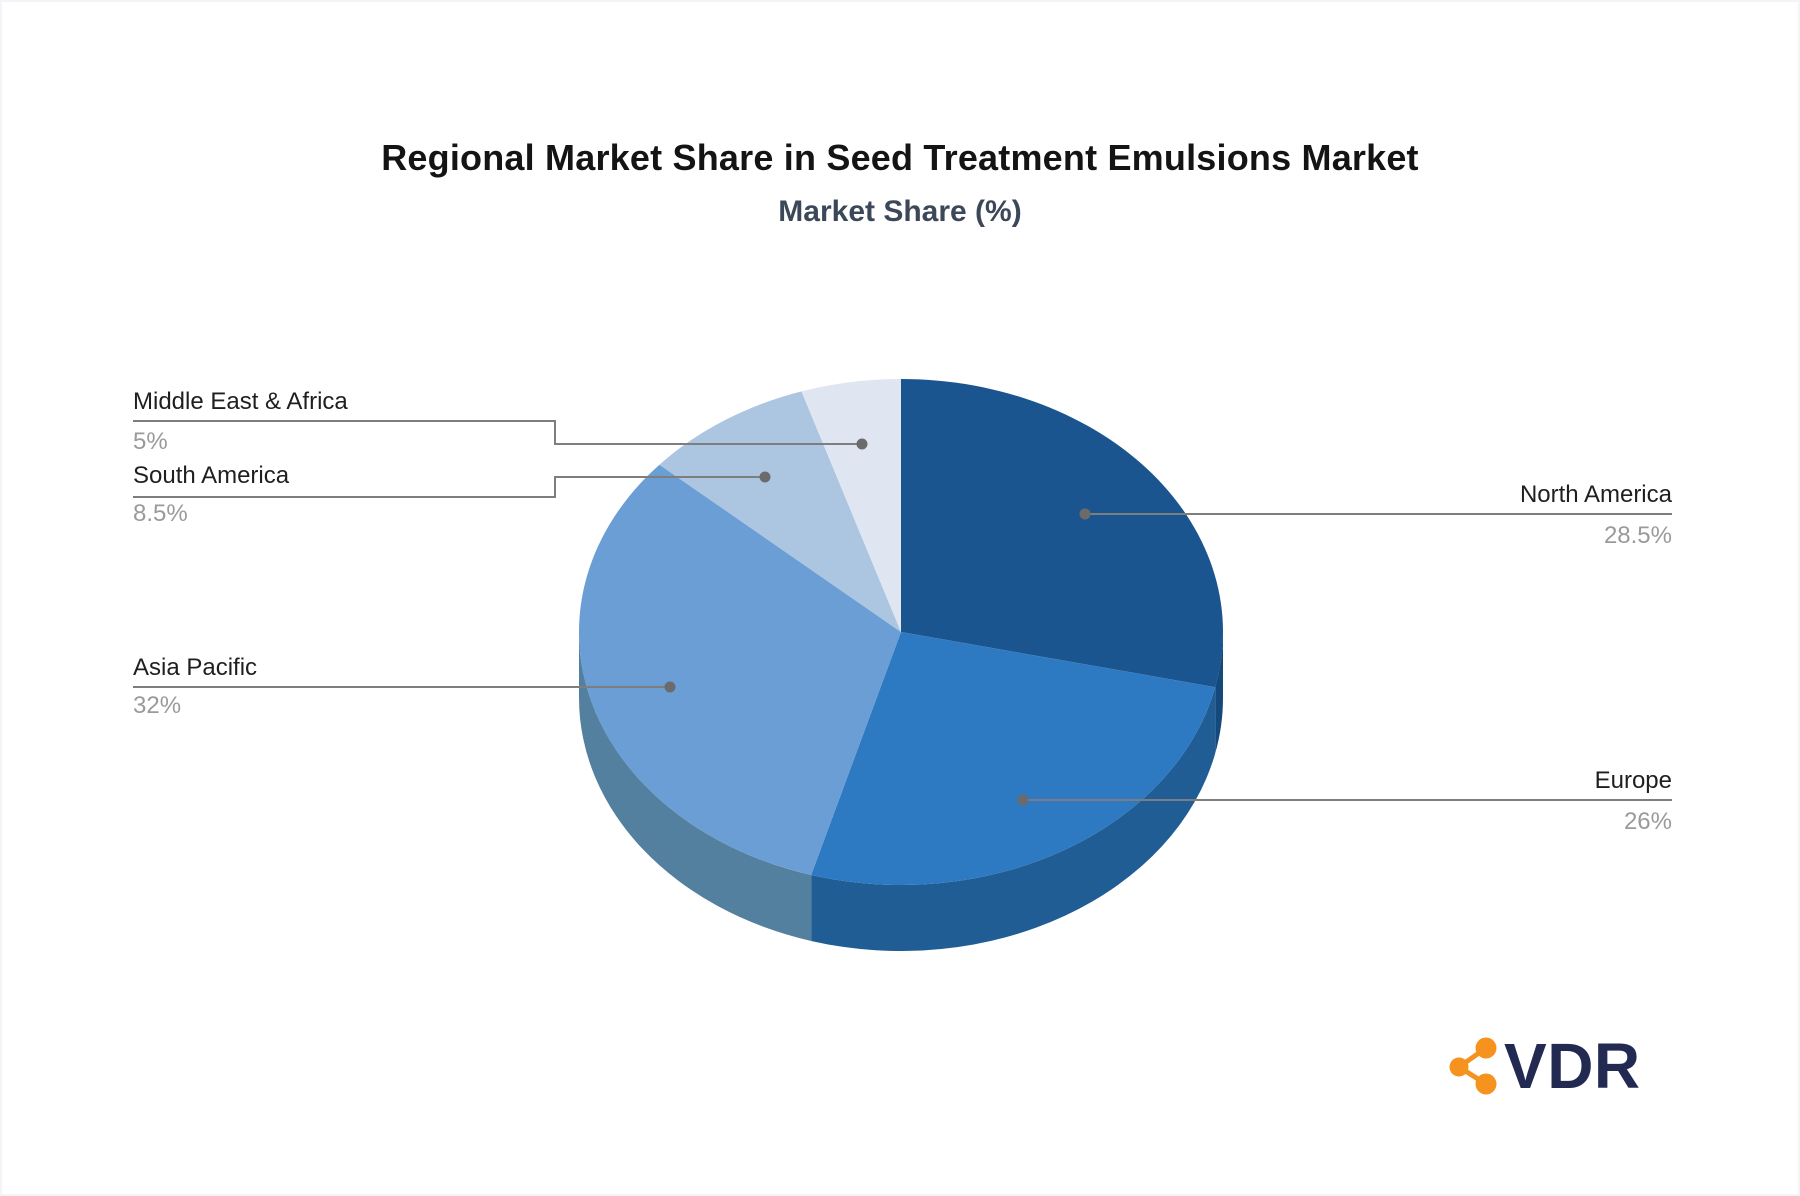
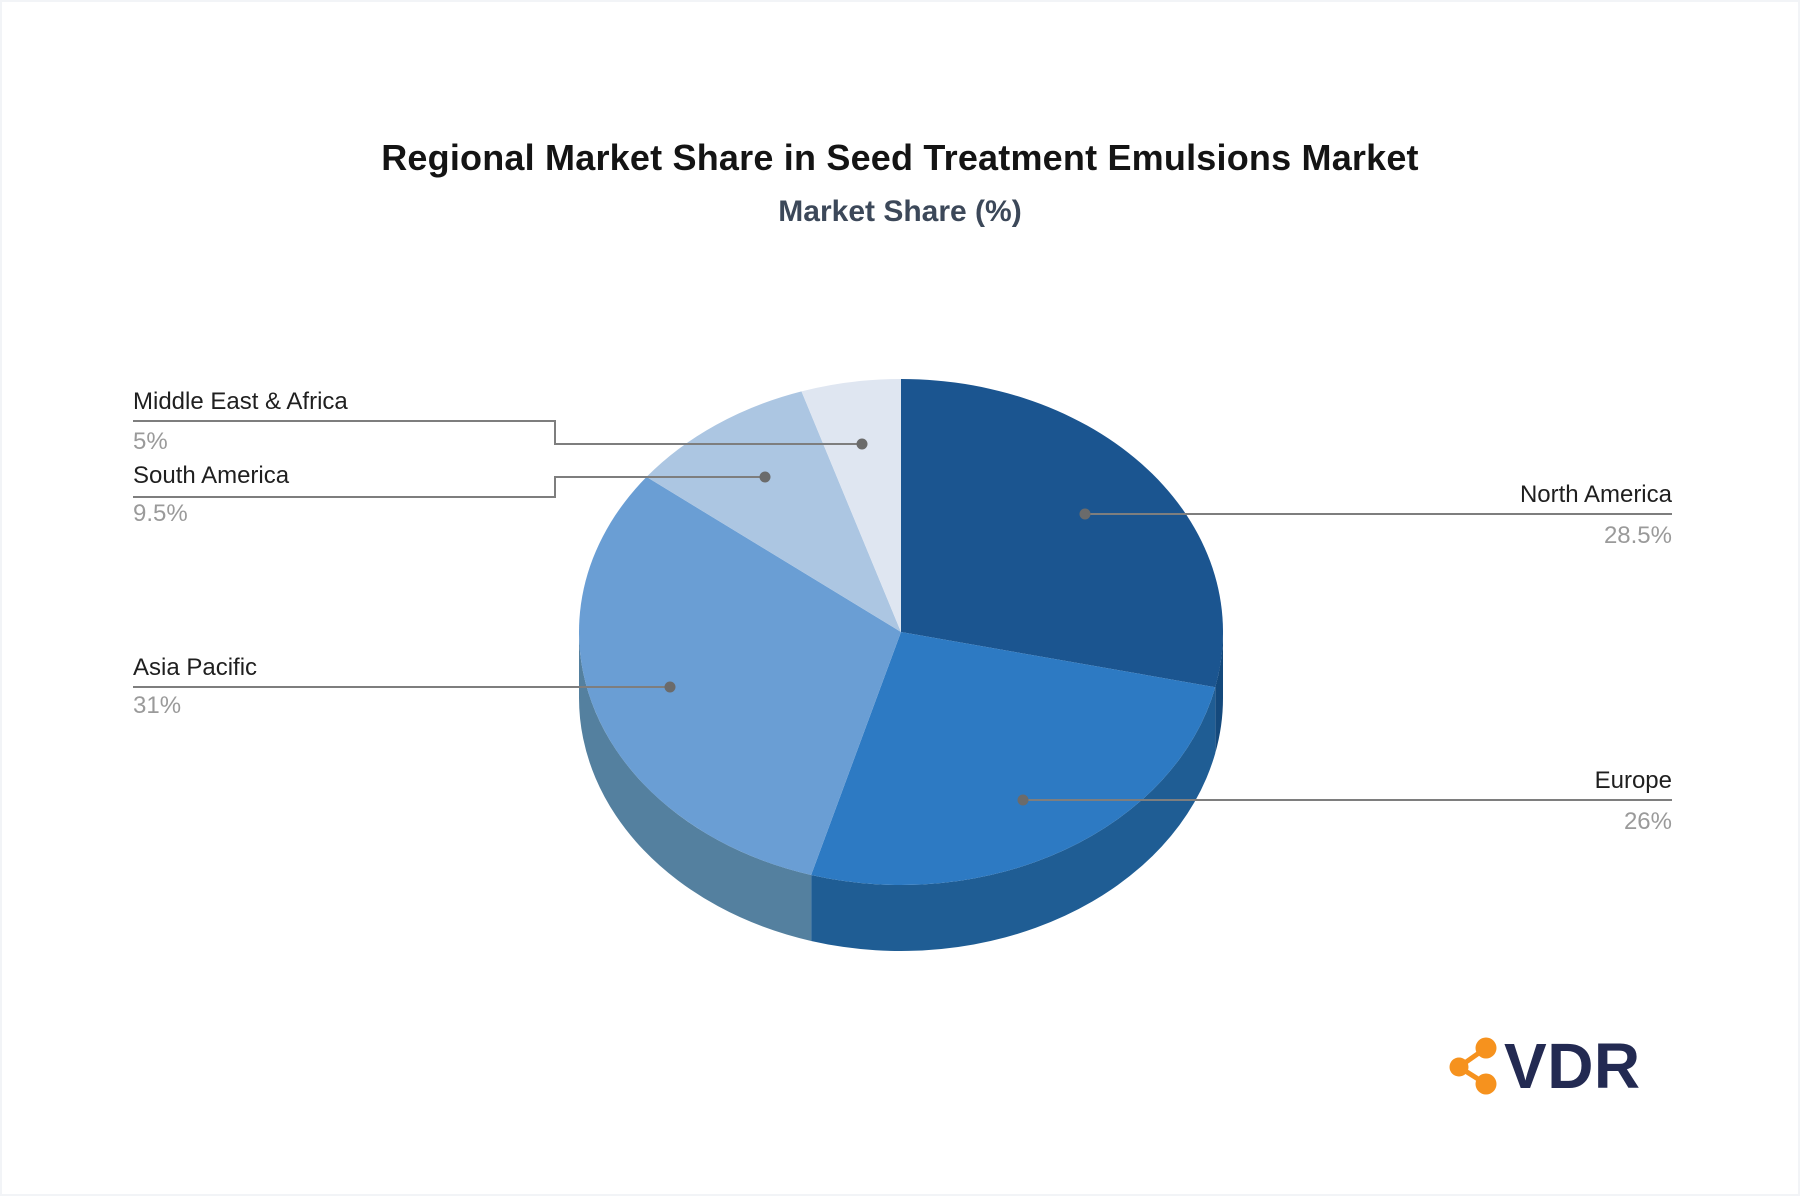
Asia Pacific: 32% -> 31%
South America: 8.5% -> 9.5%
